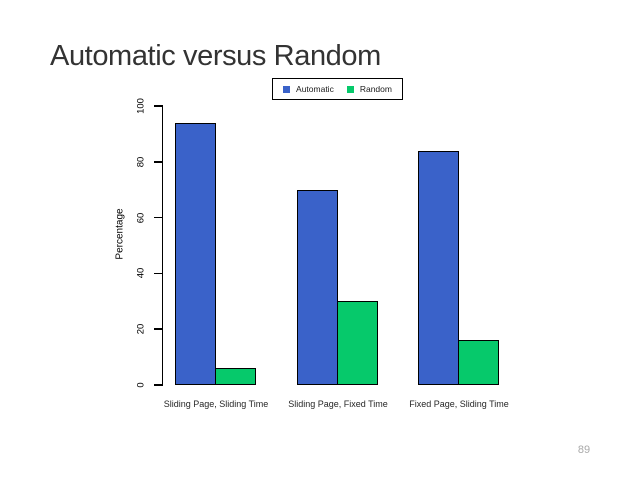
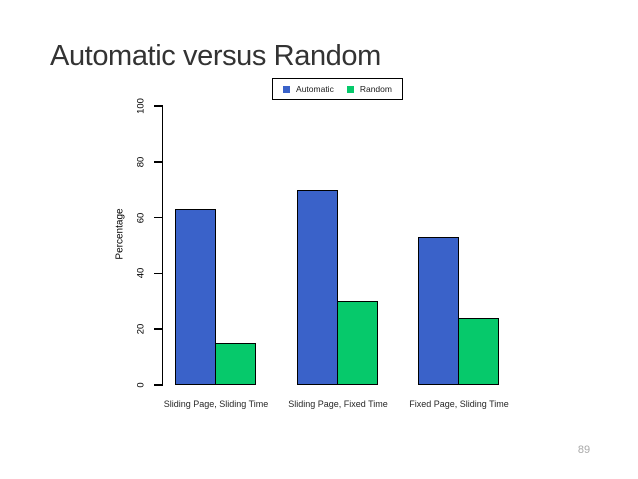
Automatic/Sliding Page, Sliding Time: 94 -> 63
Random/Sliding Page, Sliding Time: 6 -> 15
Automatic/Fixed Page, Sliding Time: 84 -> 53
Random/Fixed Page, Sliding Time: 16 -> 24
